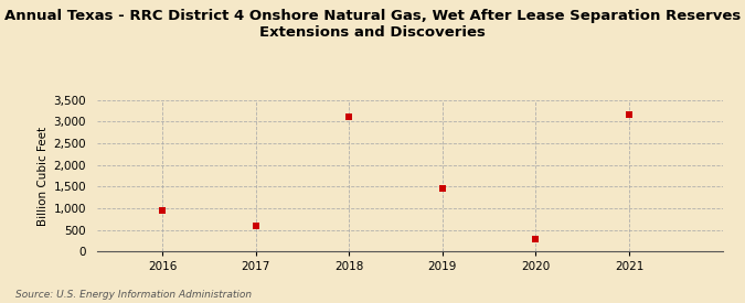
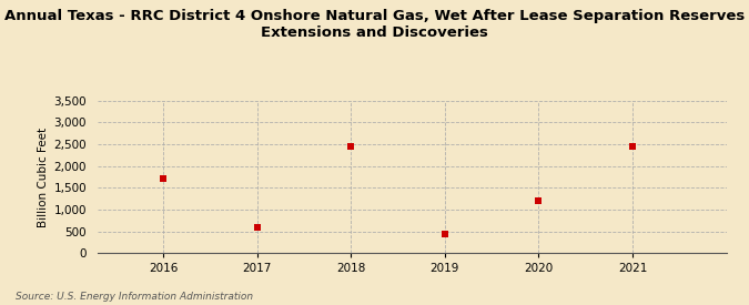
2016: 950 -> 1,700
2018: 3,120 -> 2,450
2019: 1,470 -> 450
2020: 290 -> 1,200
2021: 3,160 -> 2,450
